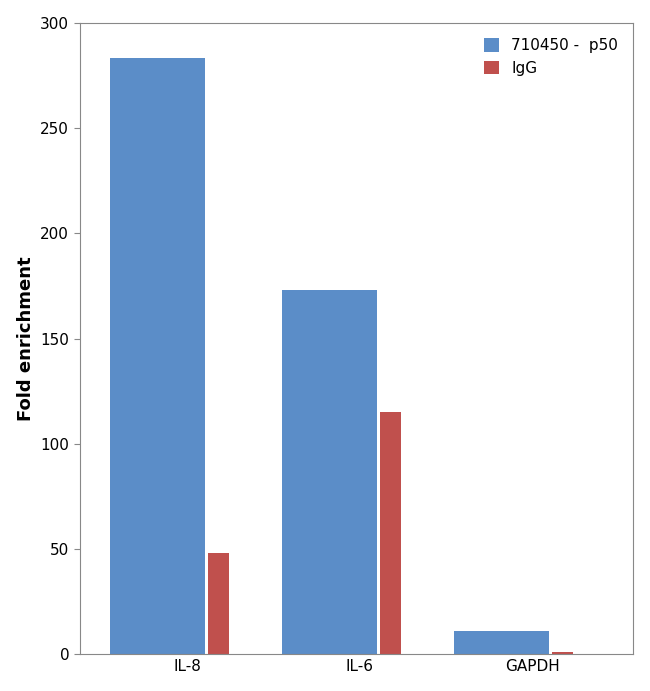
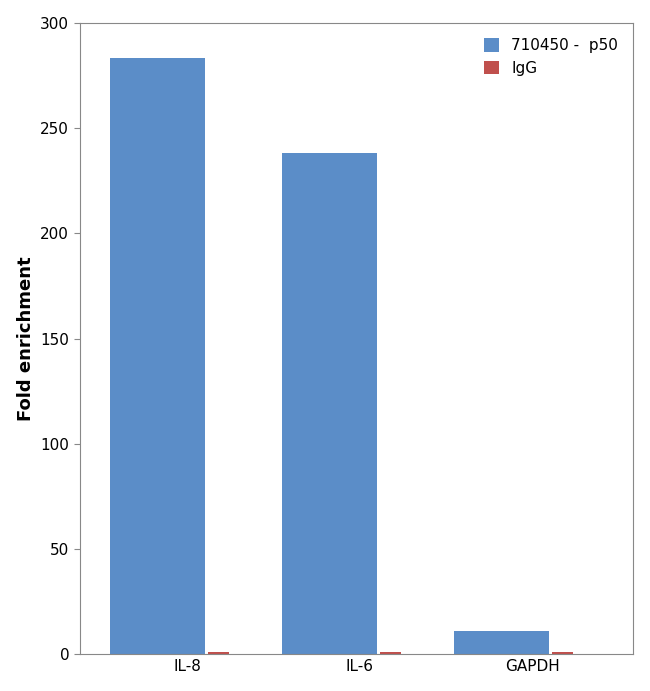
IgG/IL-8: 48 -> 1
710450 - p50/IL-6: 173 -> 238
IgG/IL-6: 115 -> 1
